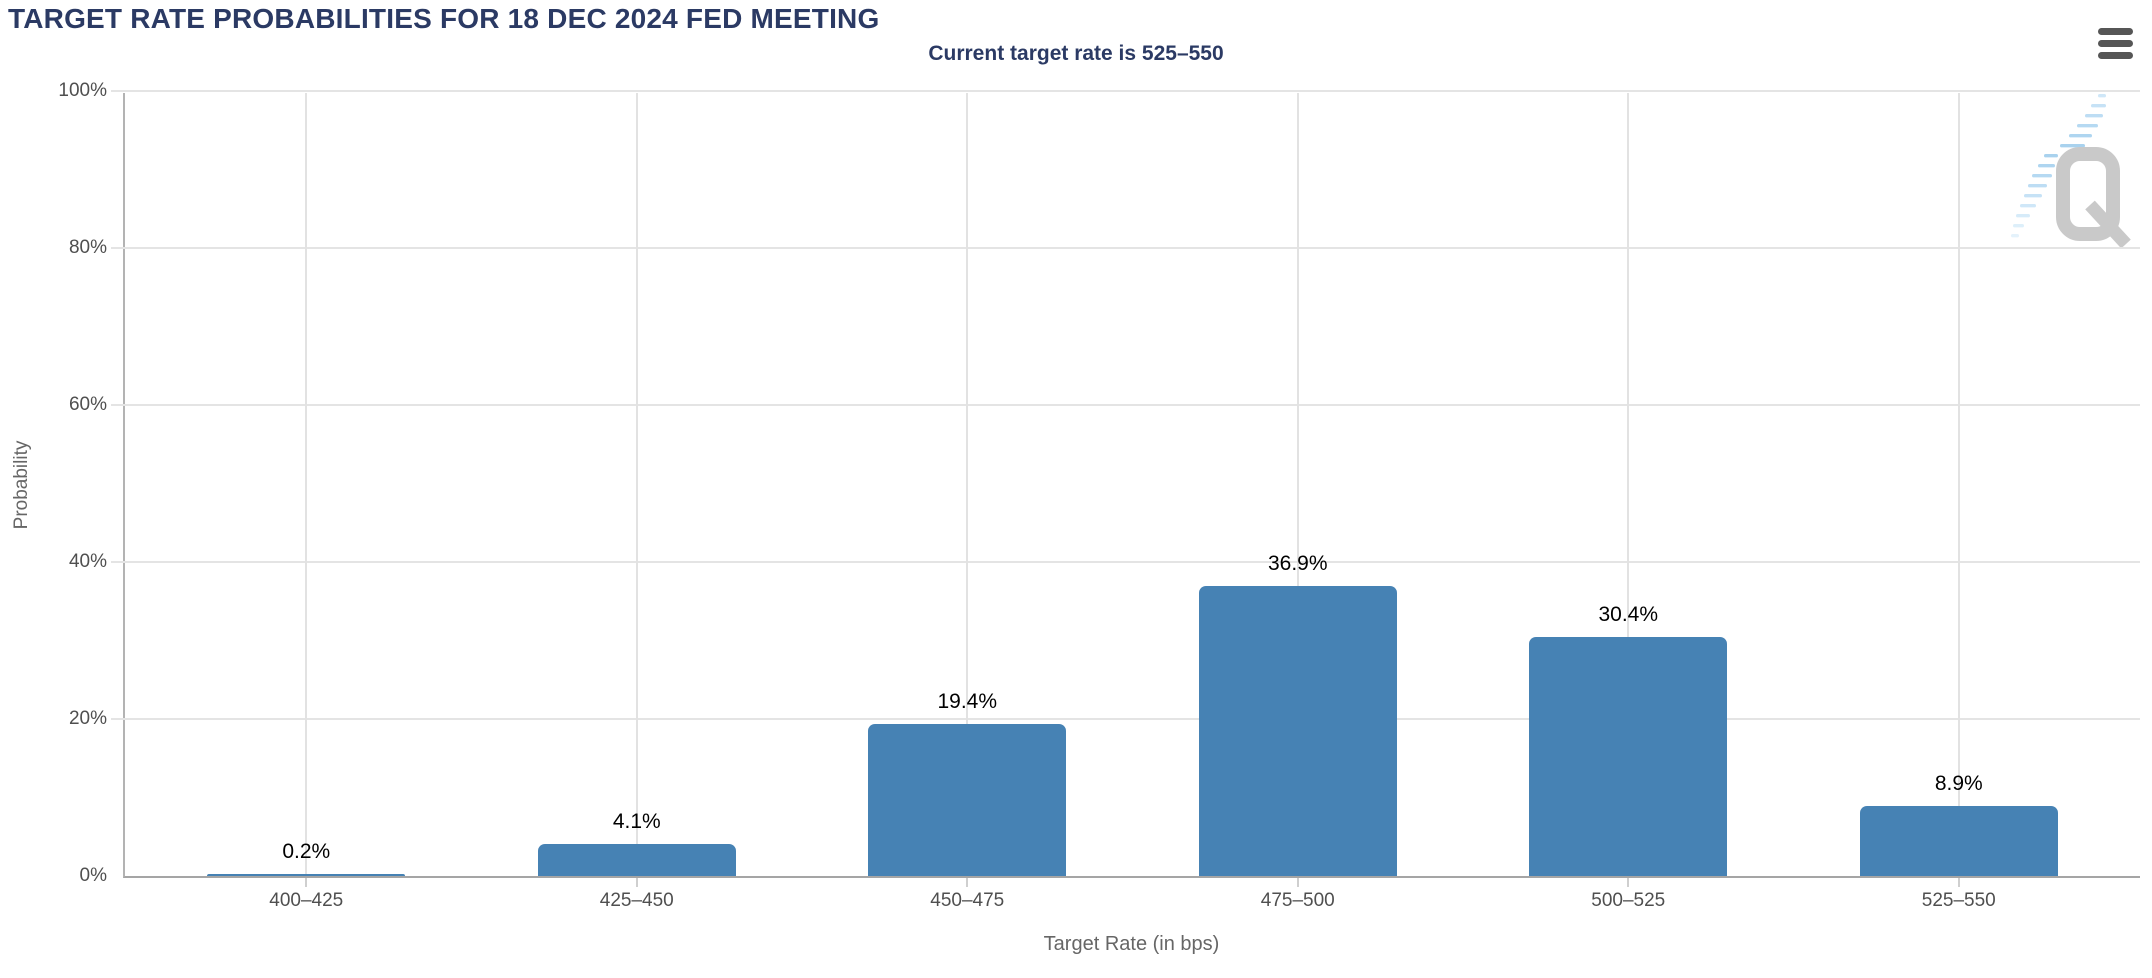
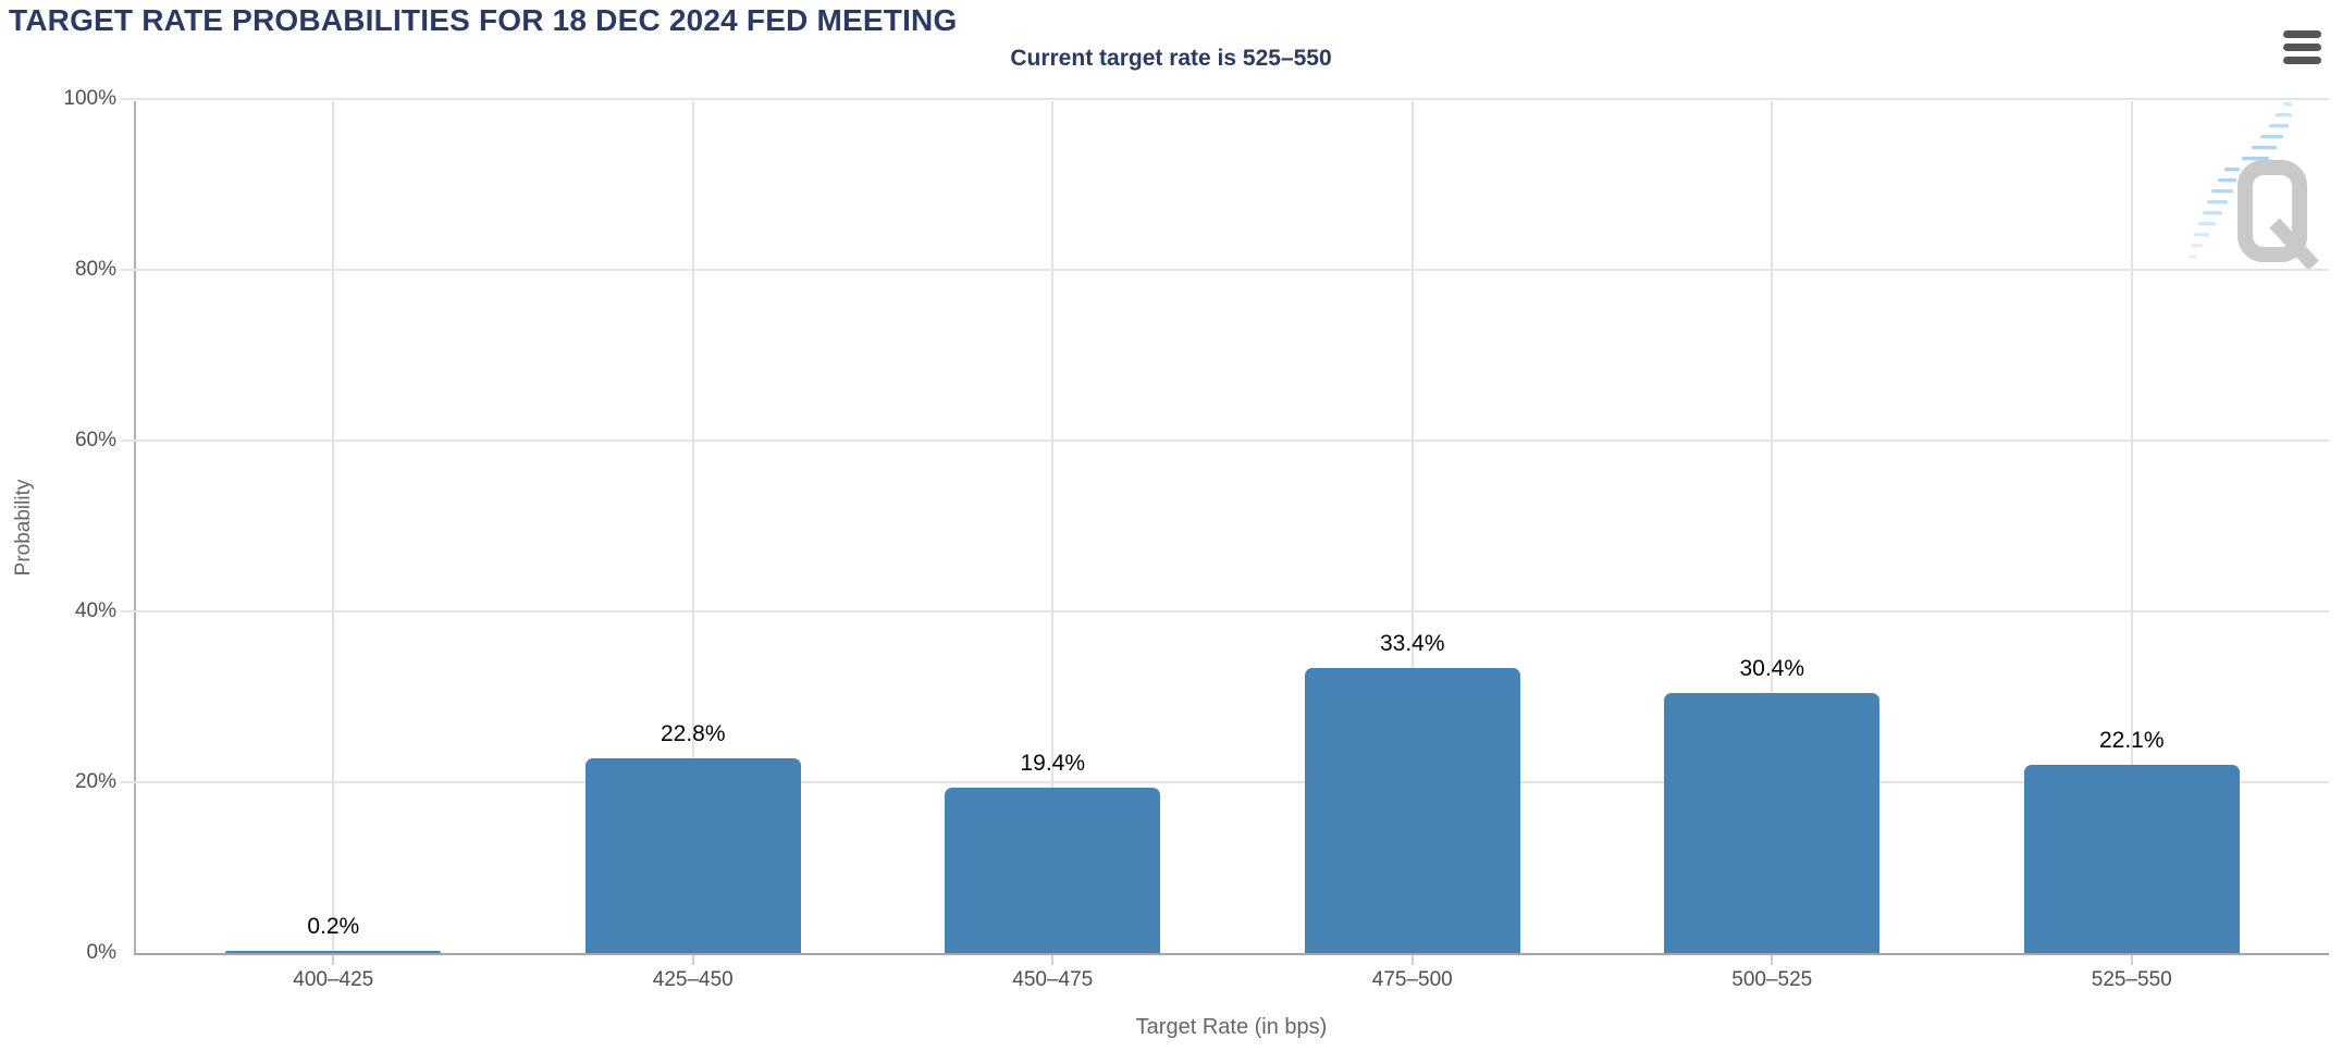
425–450: 4.1% -> 22.8%
475–500: 36.9% -> 33.4%
525–550: 8.9% -> 22.1%
